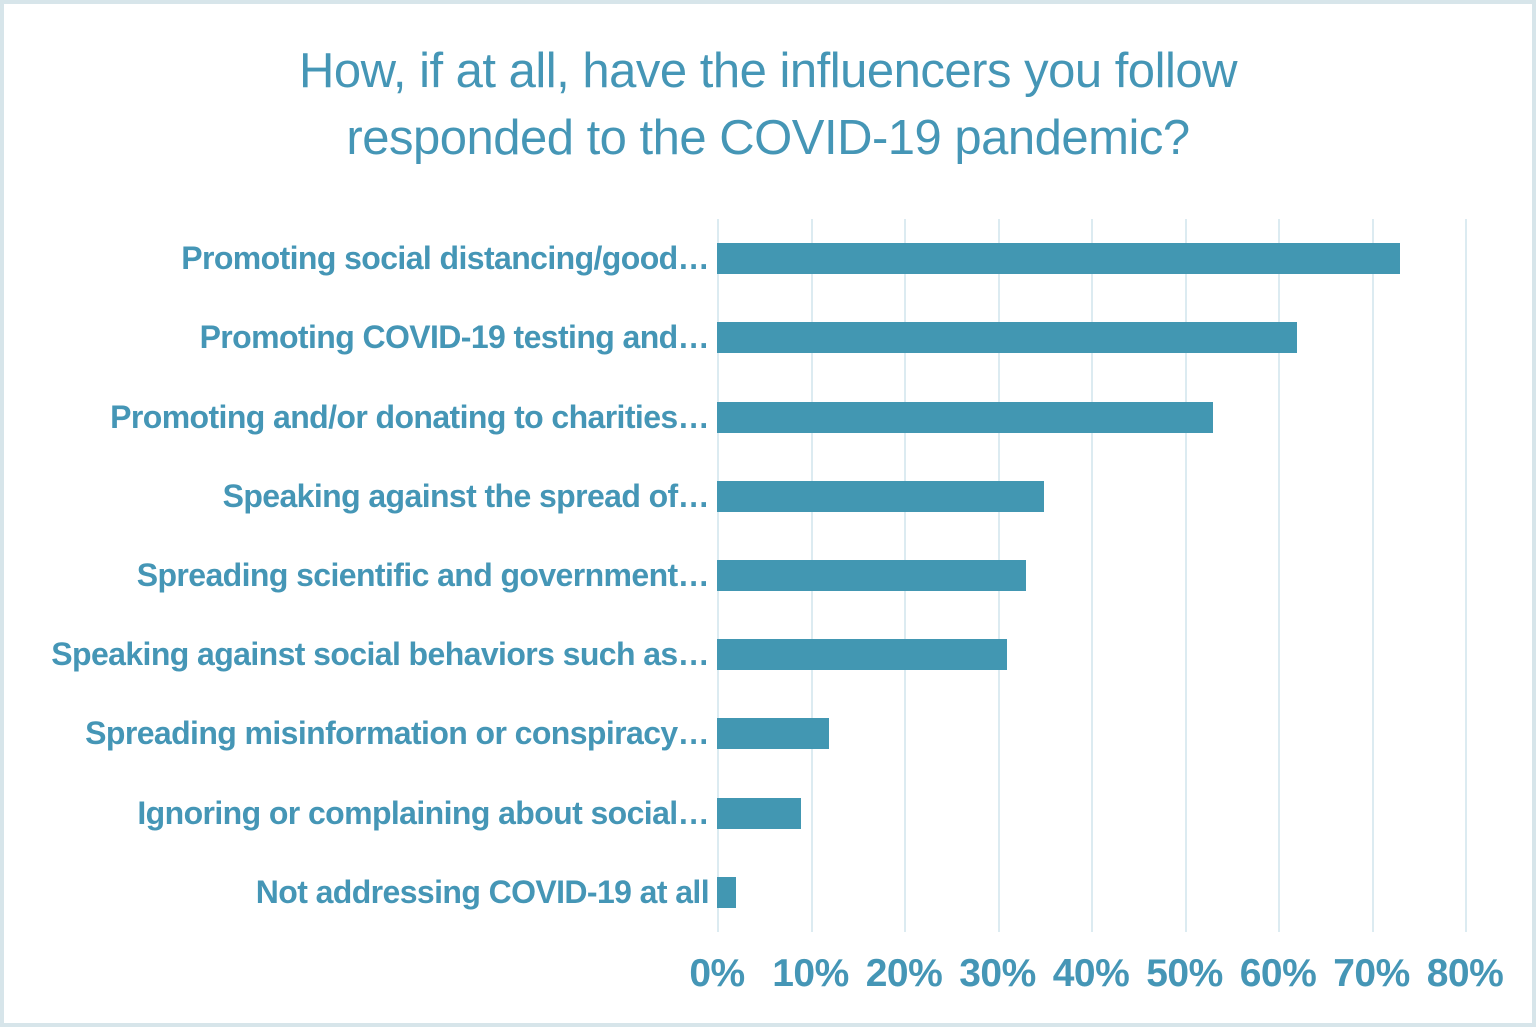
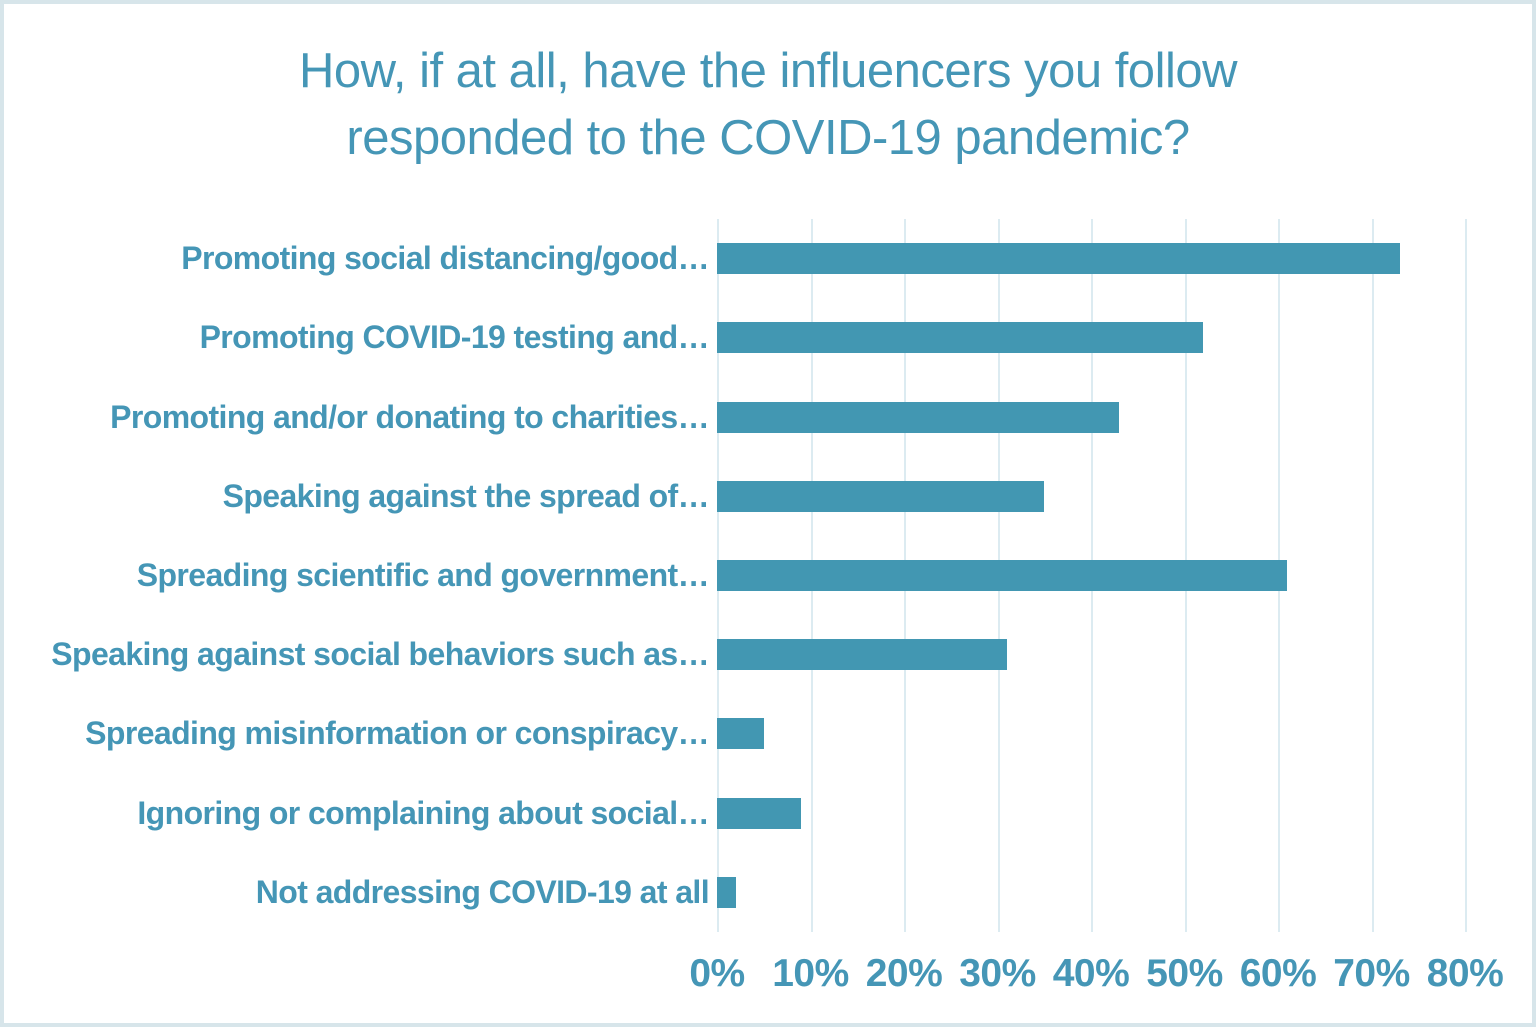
Promoting COVID-19 testing and…: 62% -> 52%
Promoting and/or donating to charities…: 53% -> 43%
Spreading scientific and government…: 33% -> 61%
Spreading misinformation or conspiracy…: 12% -> 5%
